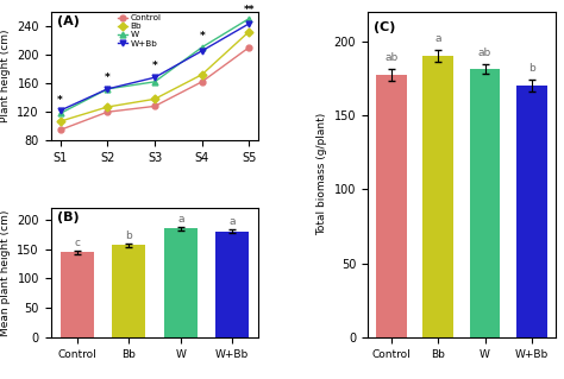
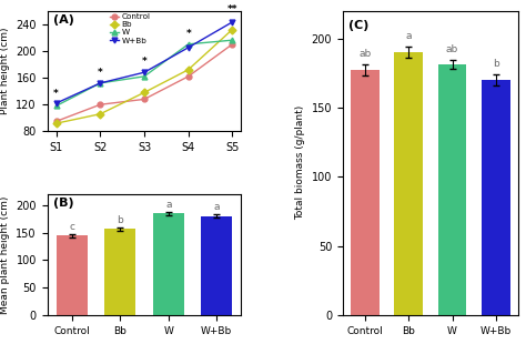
Bb/S1: 107 -> 92
Bb/S2: 127 -> 106
W/S5: 250 -> 216
